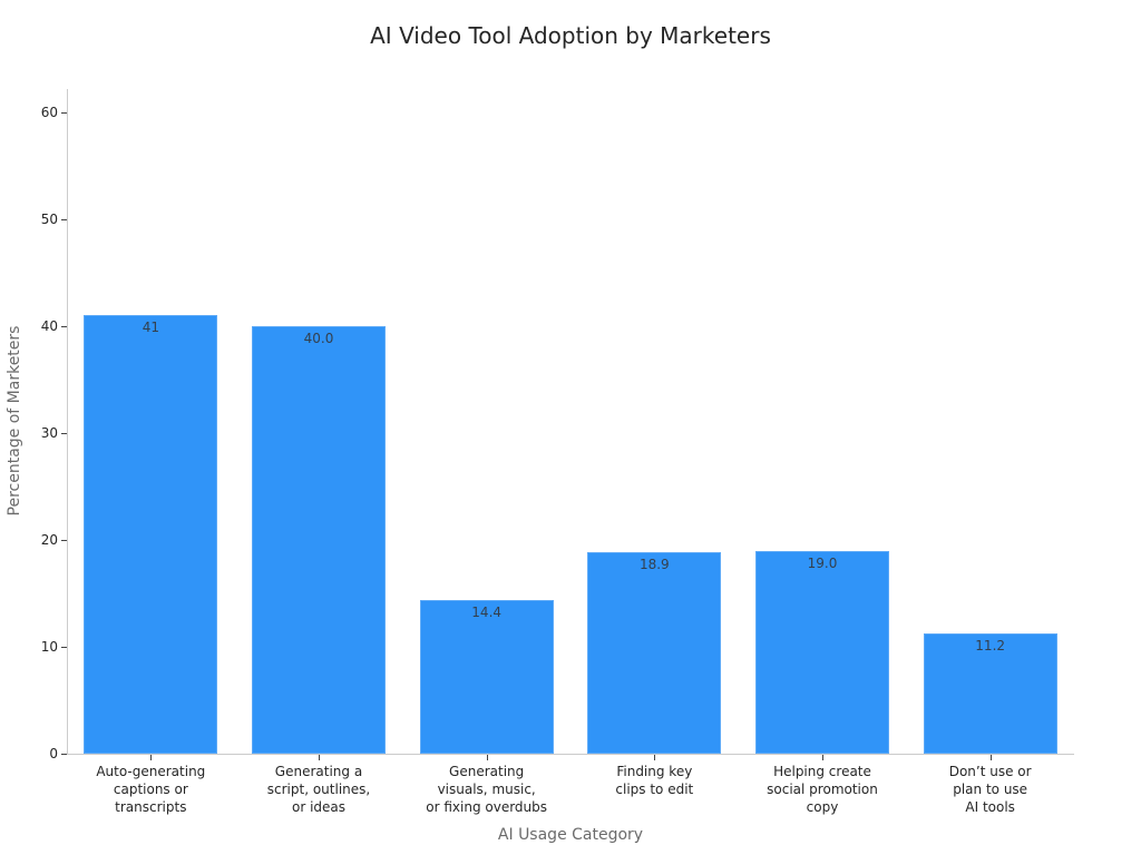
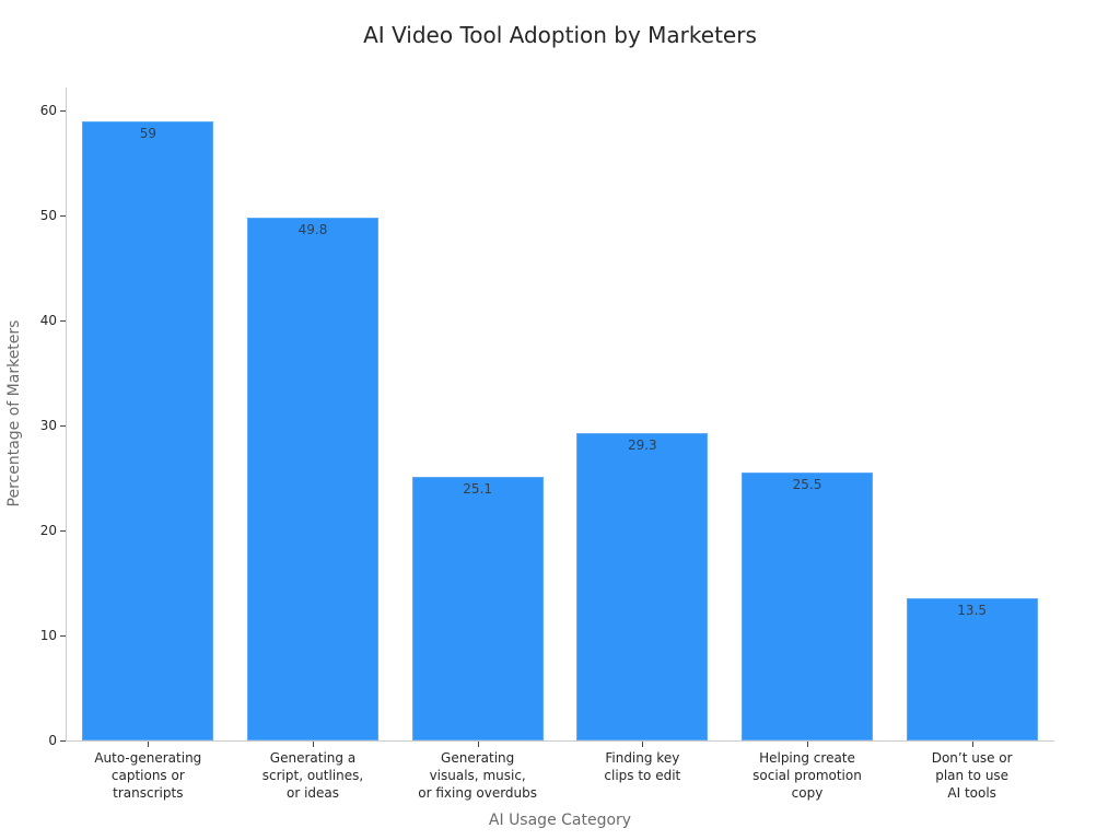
Auto-generating captions or transcripts: 41 -> 59
Generating a script, outlines, or ideas: 40.0 -> 49.8
Generating visuals, music, or fixing overdubs: 14.4 -> 25.1
Finding key clips to edit: 18.9 -> 29.3
Helping create social promotion copy: 19.0 -> 25.5
Don’t use or plan to use AI tools: 11.2 -> 13.5
